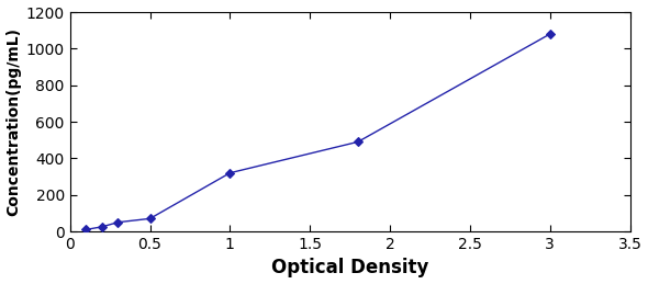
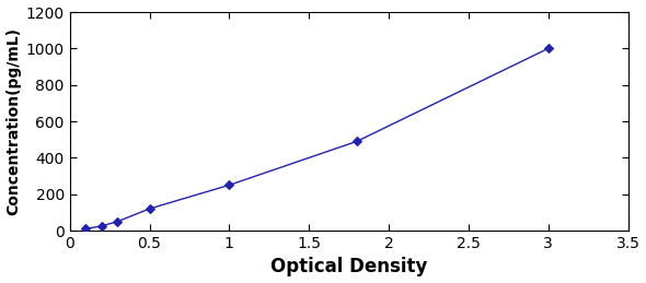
0.5: 70 -> 120
1: 320 -> 250
3: 1080 -> 1000
